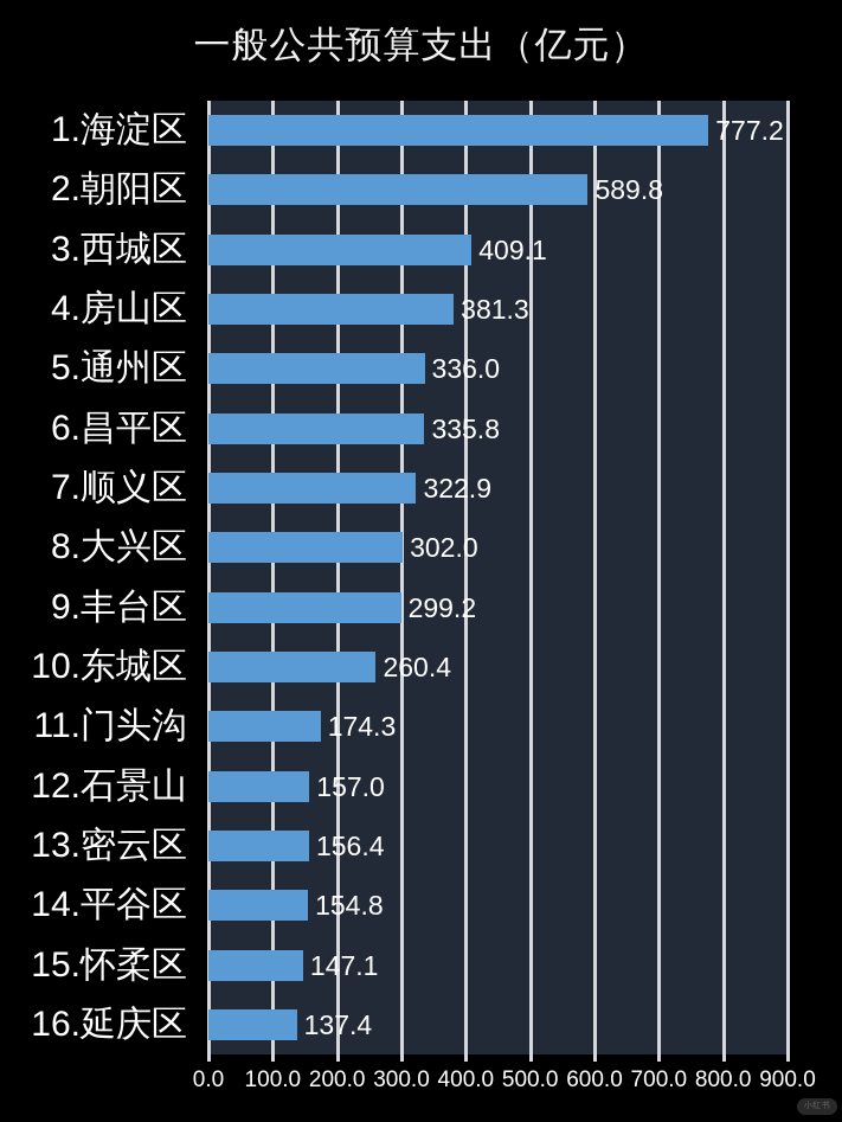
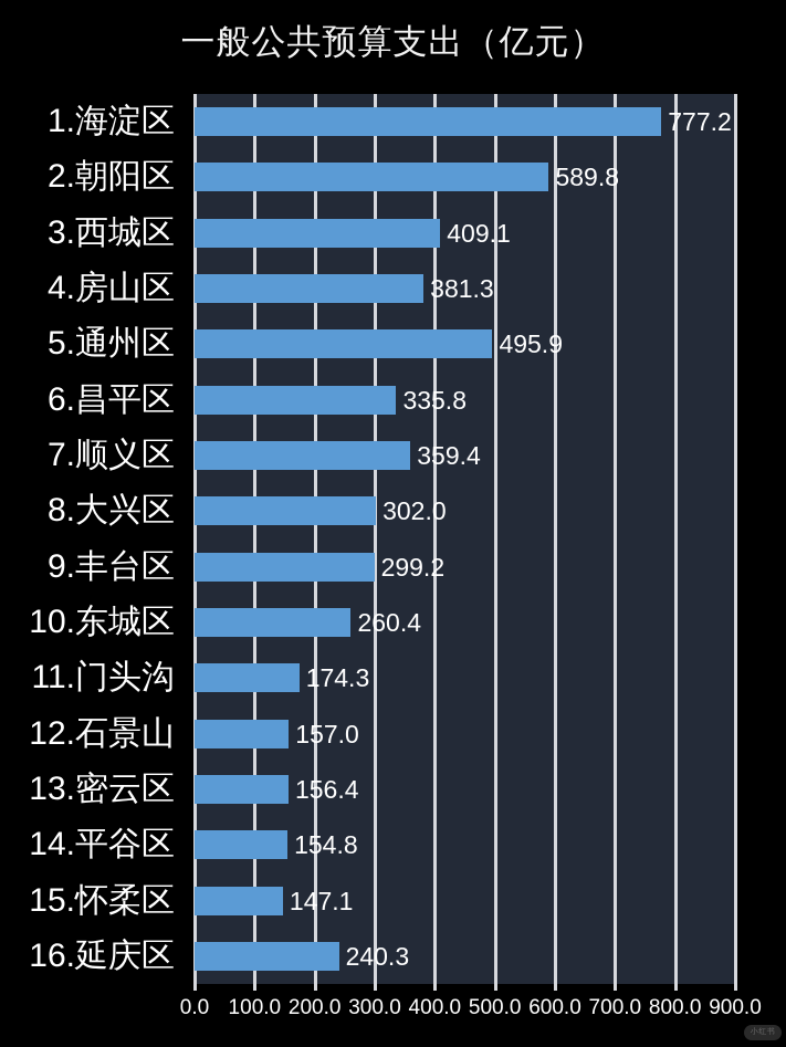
5.通州区: 336.0 -> 495.9
7.顺义区: 322.9 -> 359.4
16.延庆区: 137.4 -> 240.3
